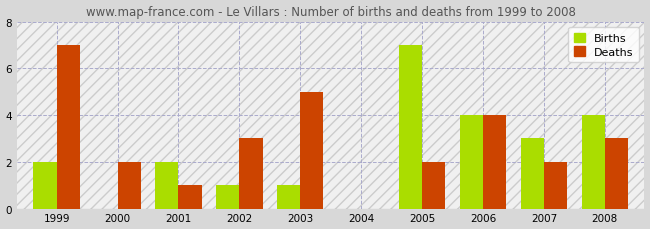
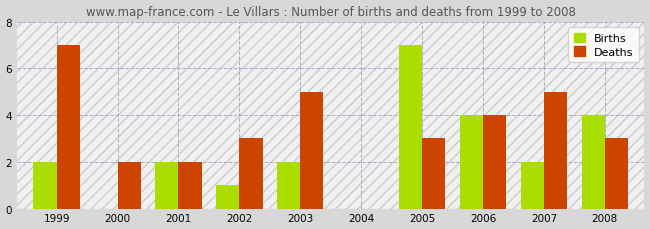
Deaths/2001: 1 -> 2
Births/2003: 1 -> 2
Deaths/2005: 2 -> 3
Births/2007: 3 -> 2
Deaths/2007: 2 -> 5
